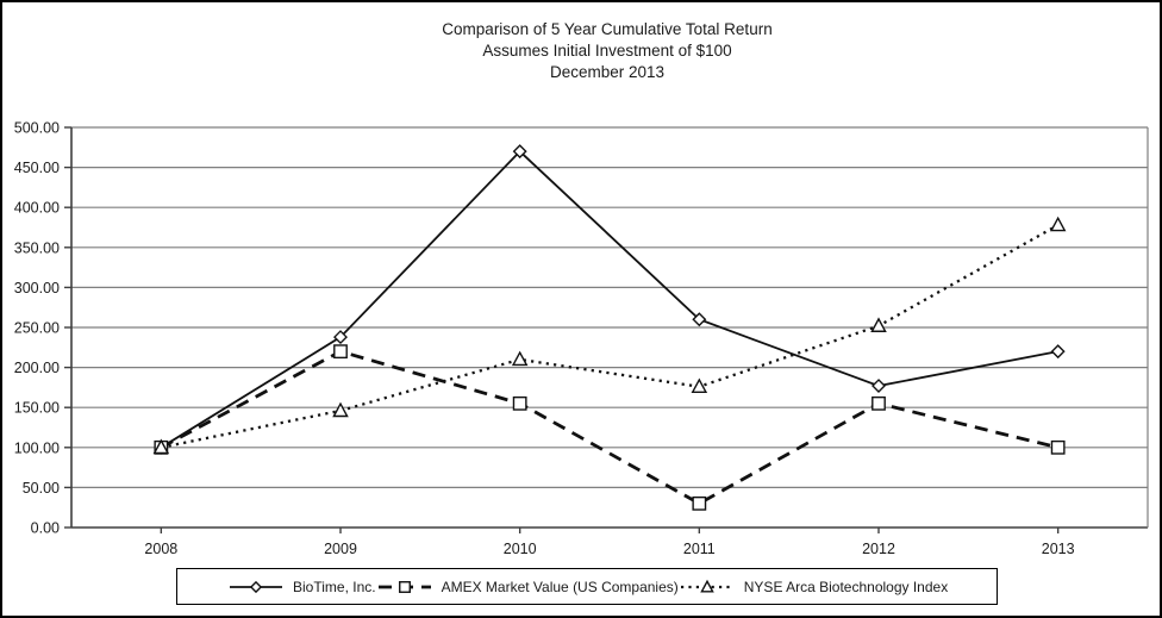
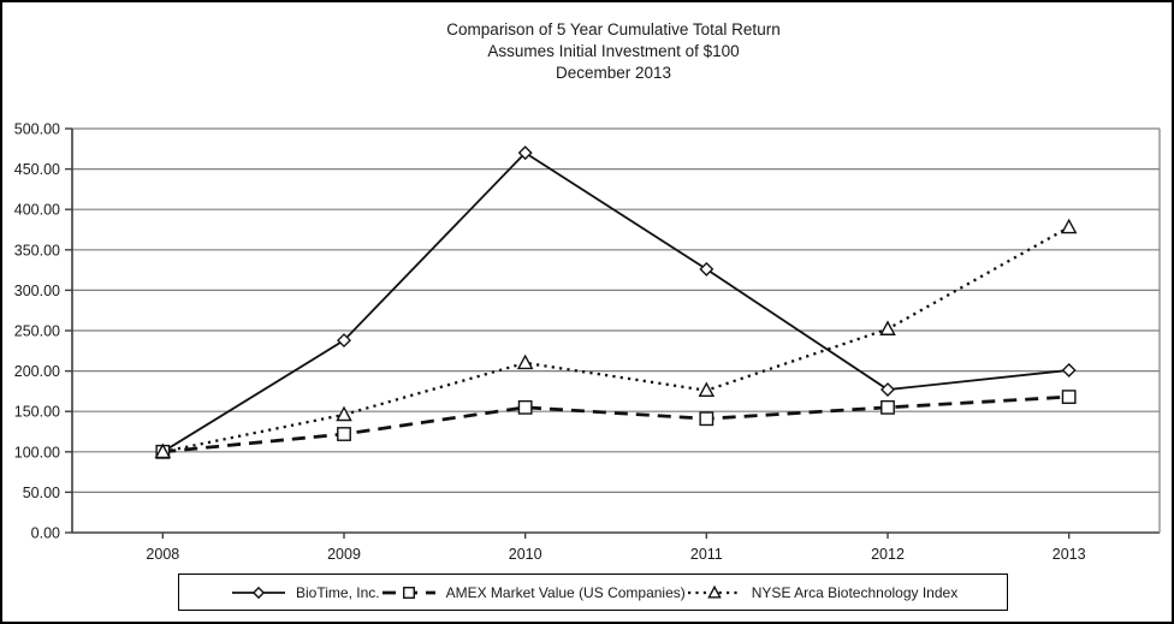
AMEX Market Value (US Companies)/2009: 220 -> 120
BioTime, Inc./2011: 260 -> 330
AMEX Market Value (US Companies)/2011: 30 -> 140
BioTime, Inc./2013: 220 -> 200
AMEX Market Value (US Companies)/2013: 100 -> 170
